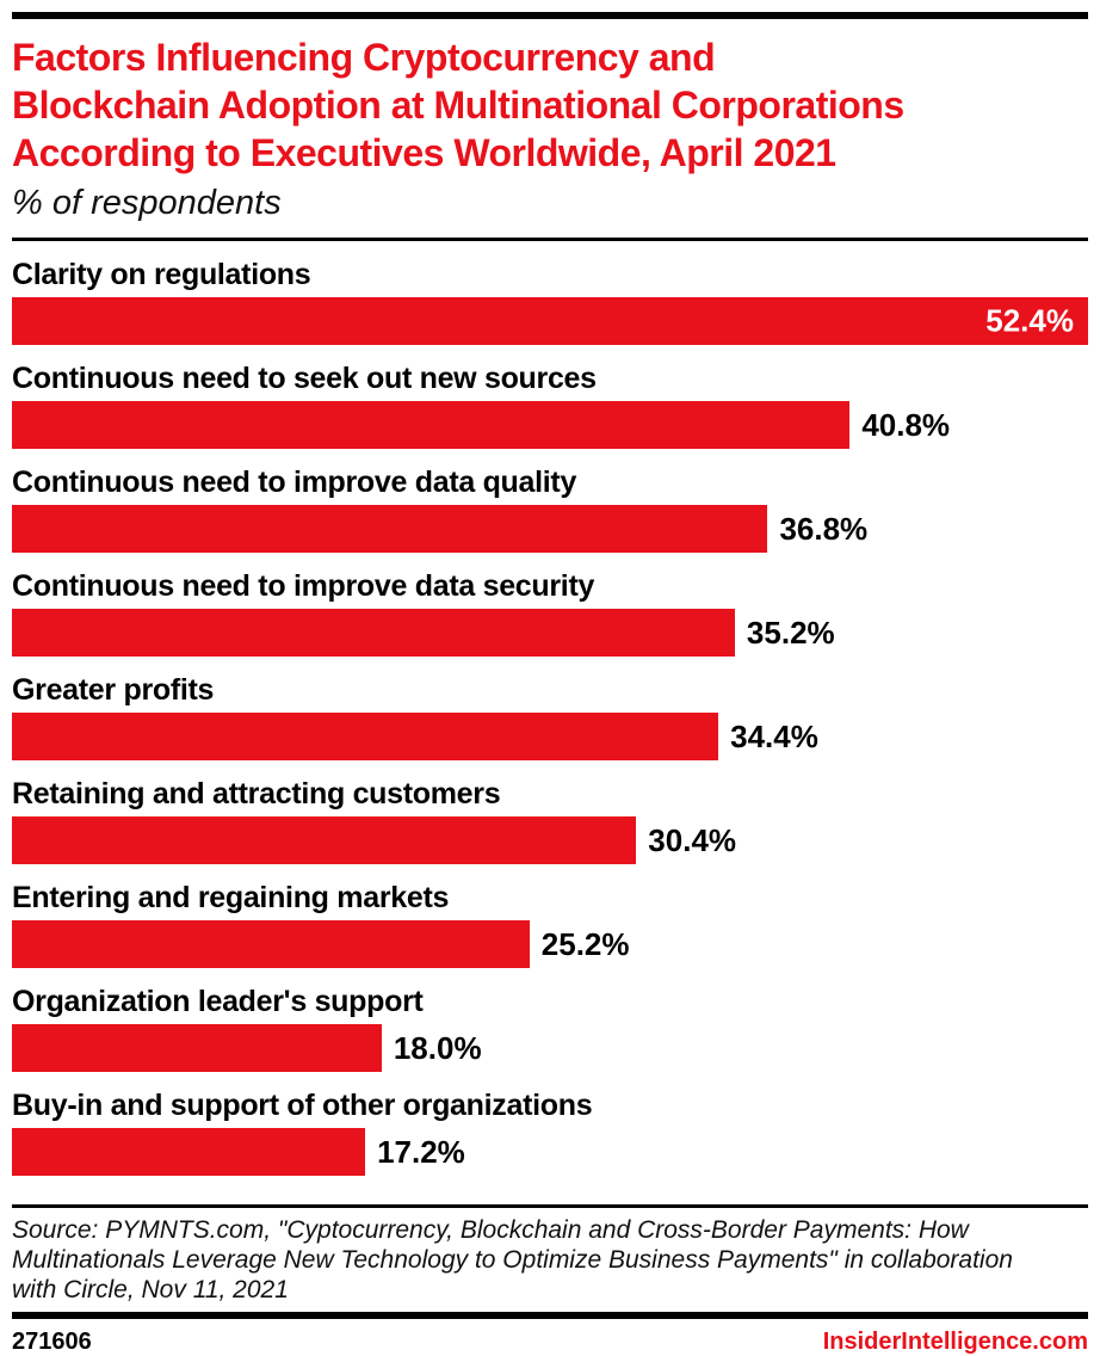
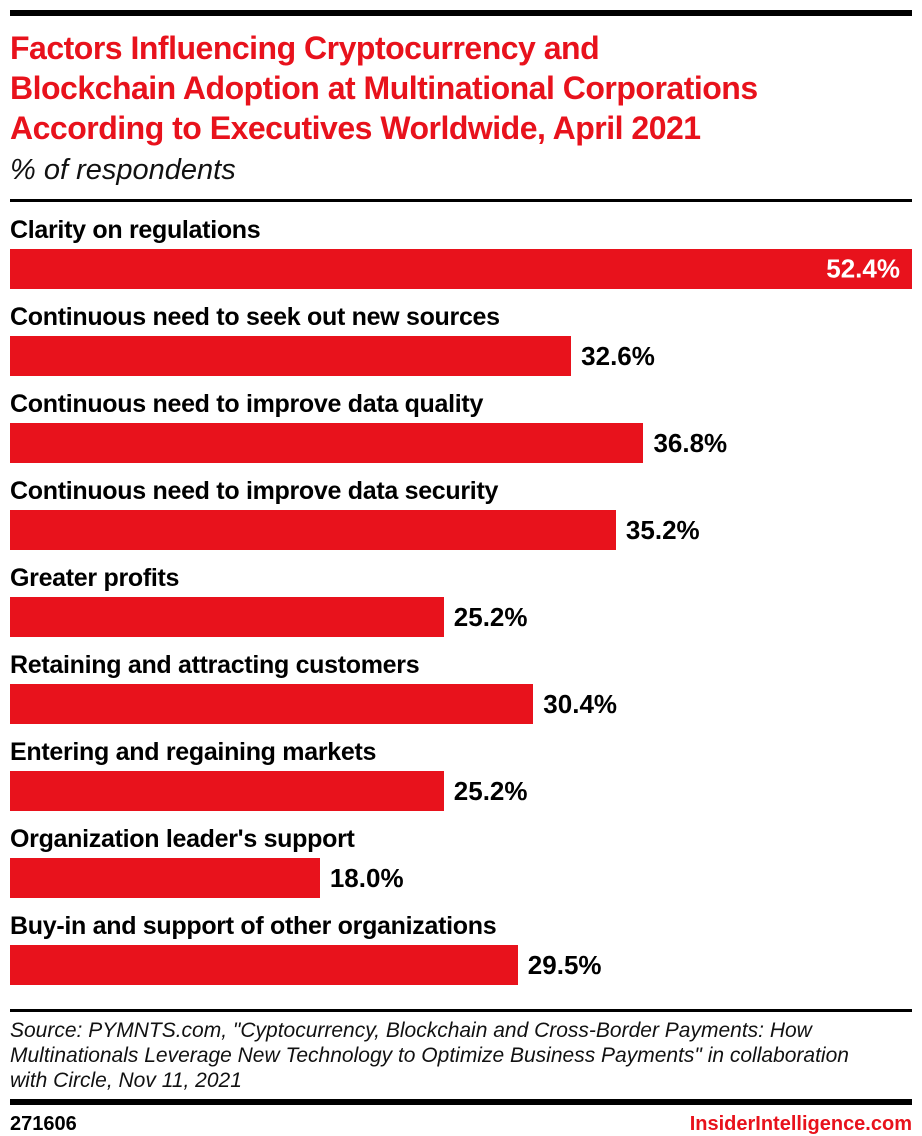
Continuous need to seek out new sources: 40.8% -> 32.6%
Greater profits: 34.4% -> 25.2%
Buy-in and support of other organizations: 17.2% -> 29.5%
